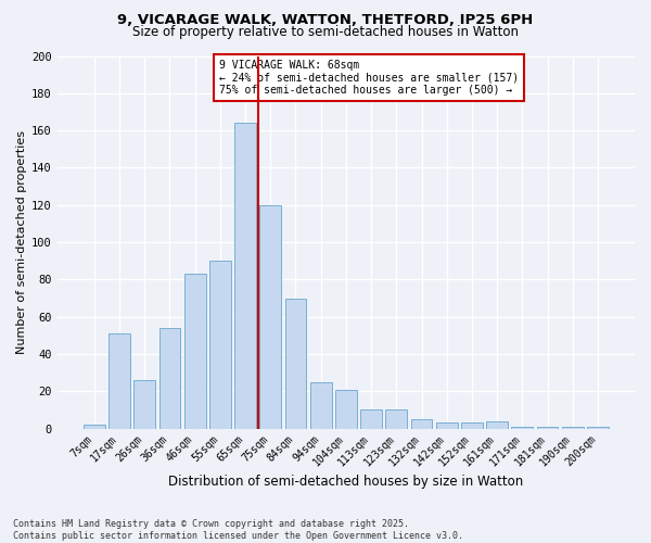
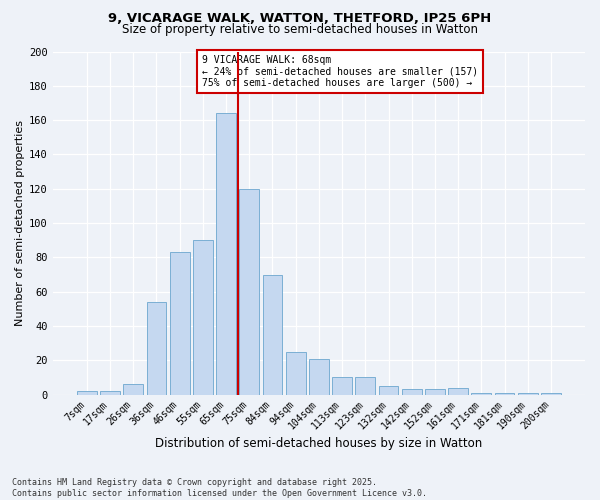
17sqm: 51 -> 2
26sqm: 26 -> 6
